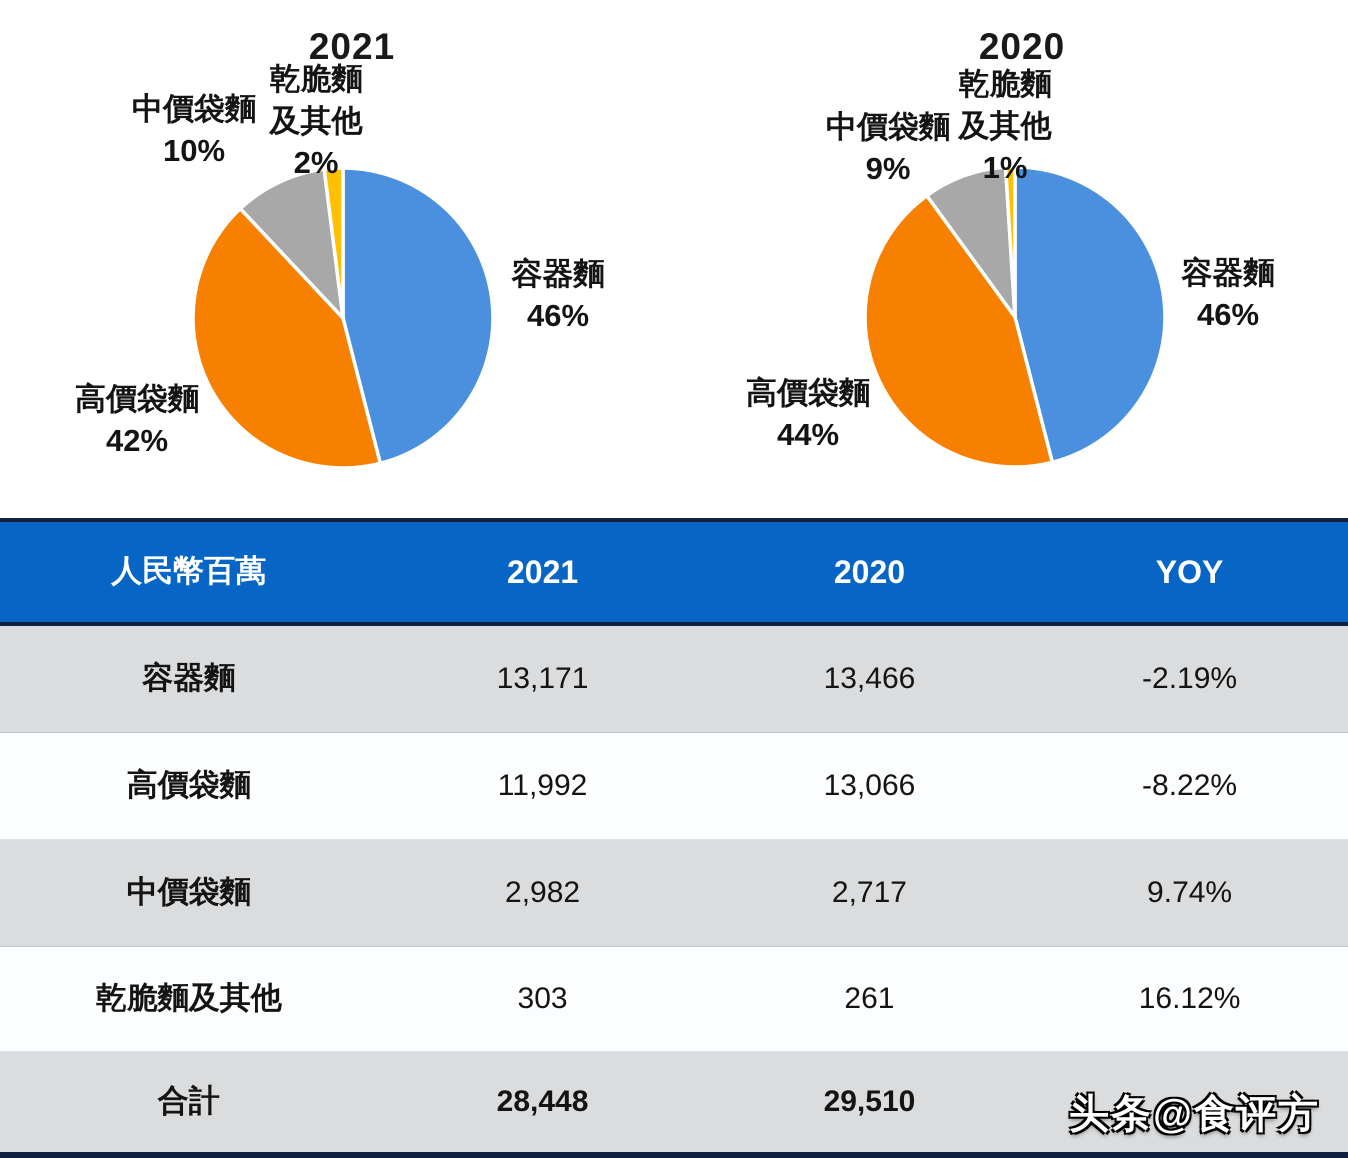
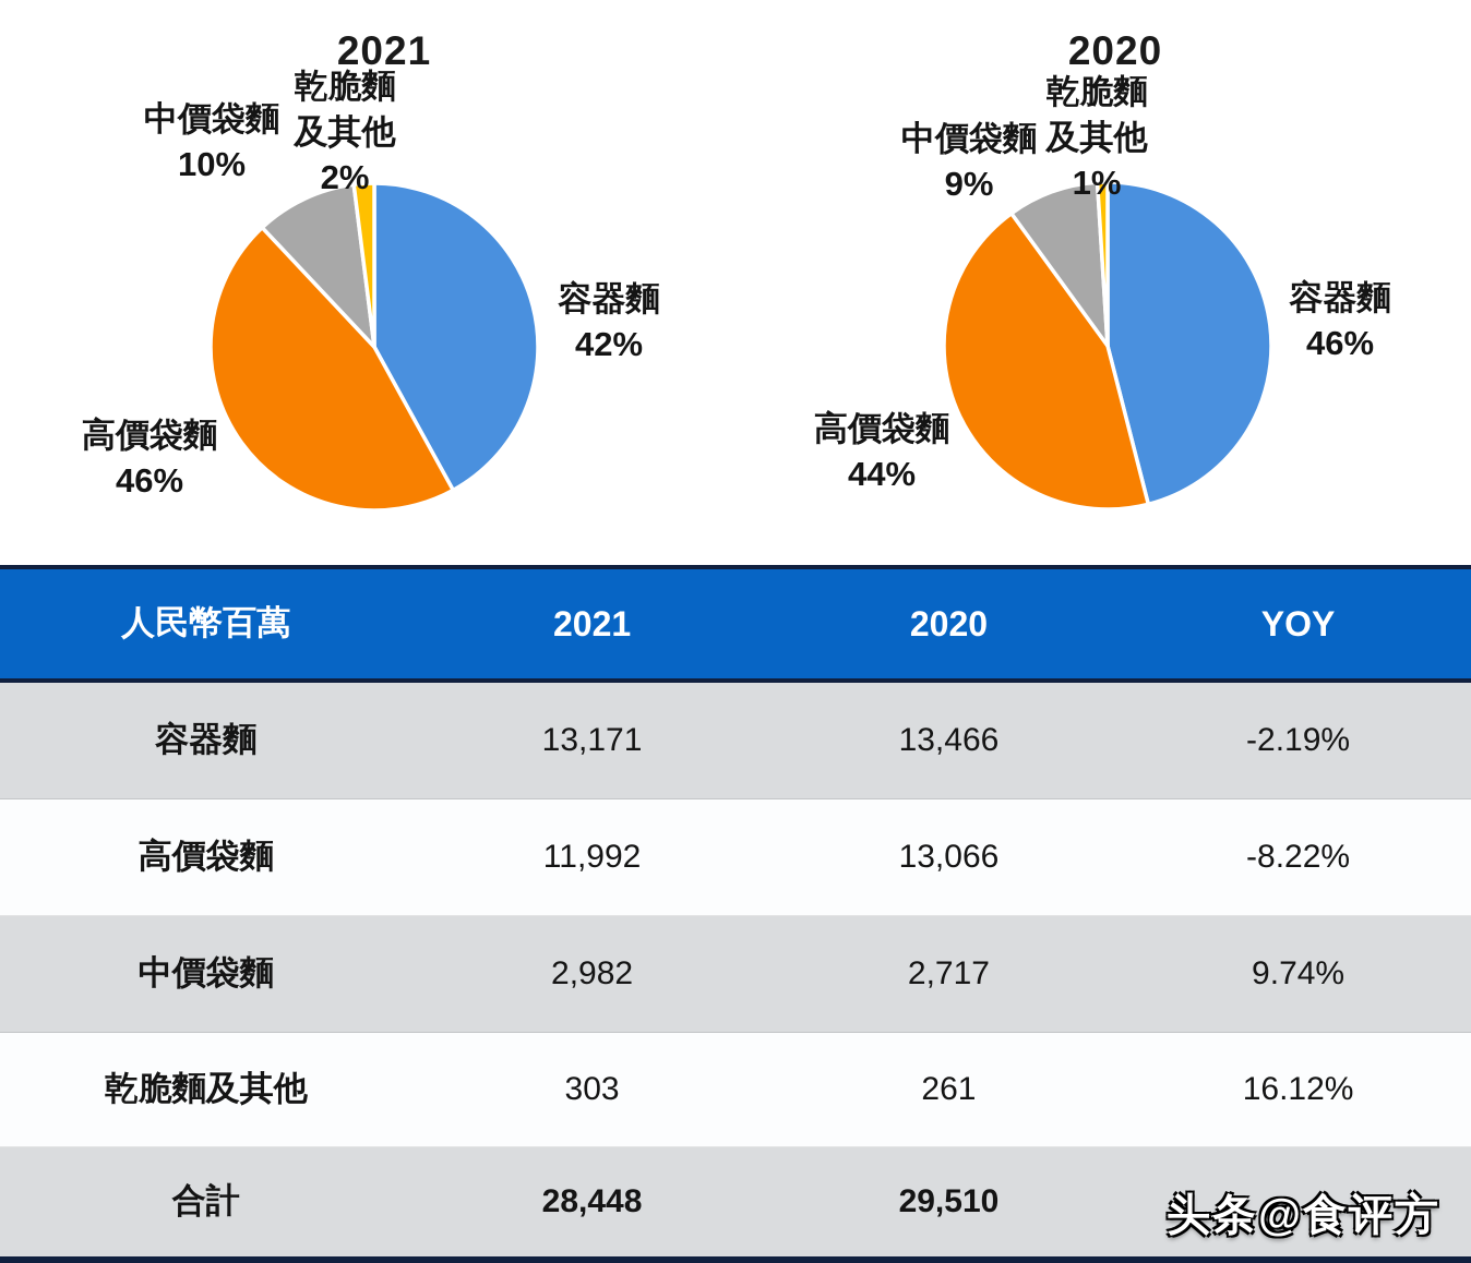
2021/容器麵: 46% -> 42%
2021/高價袋麵: 42% -> 46%
